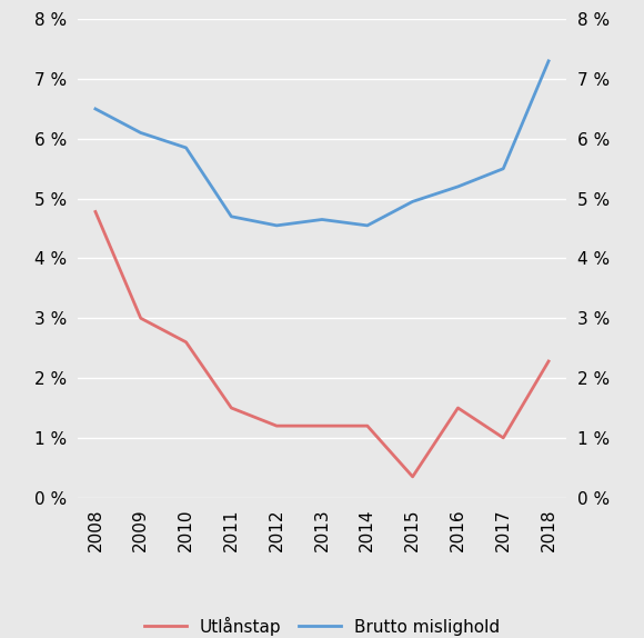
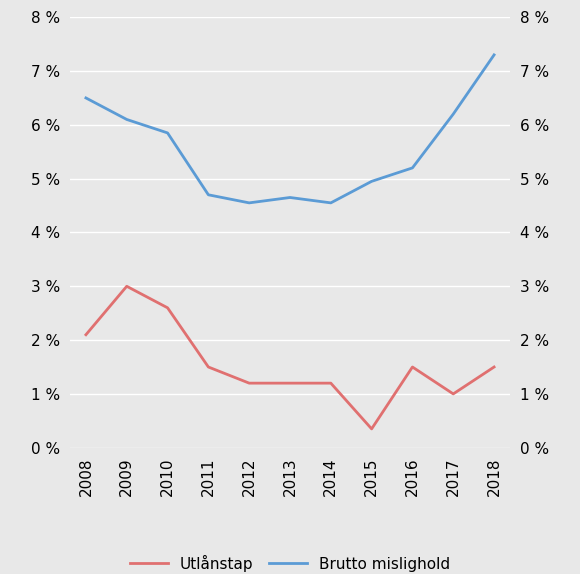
Utlånstap/2008: 4.78 % -> 2.10 %
Brutto mislighold/2017: 5.50 % -> 6.20 %
Utlånstap/2018: 2.28 % -> 1.50 %
